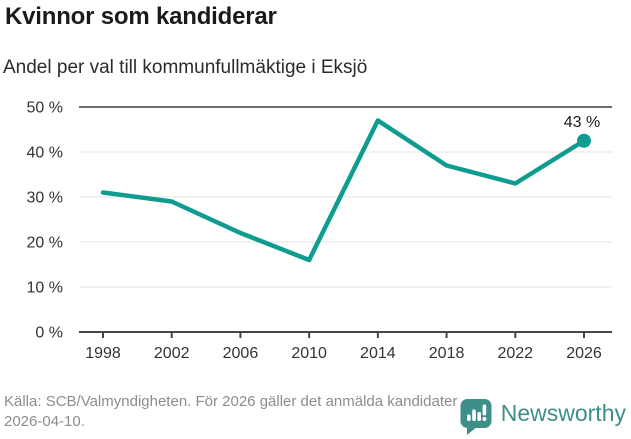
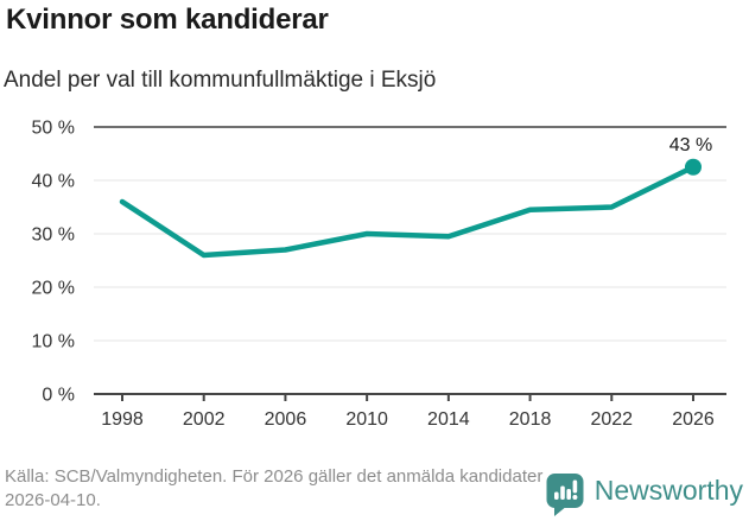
1998: 31% -> 36%
2002: 29% -> 26%
2006: 22% -> 27%
2010: 16% -> 30%
2014: 47% -> 30%
2018: 37% -> 34%
2022: 33% -> 35%
